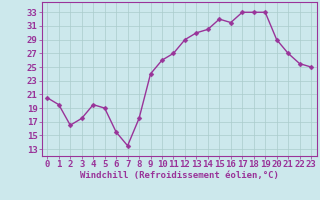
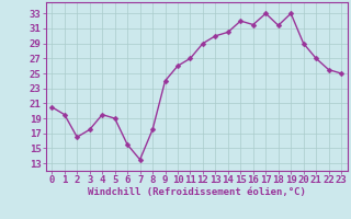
18: 33.0 -> 31.4
